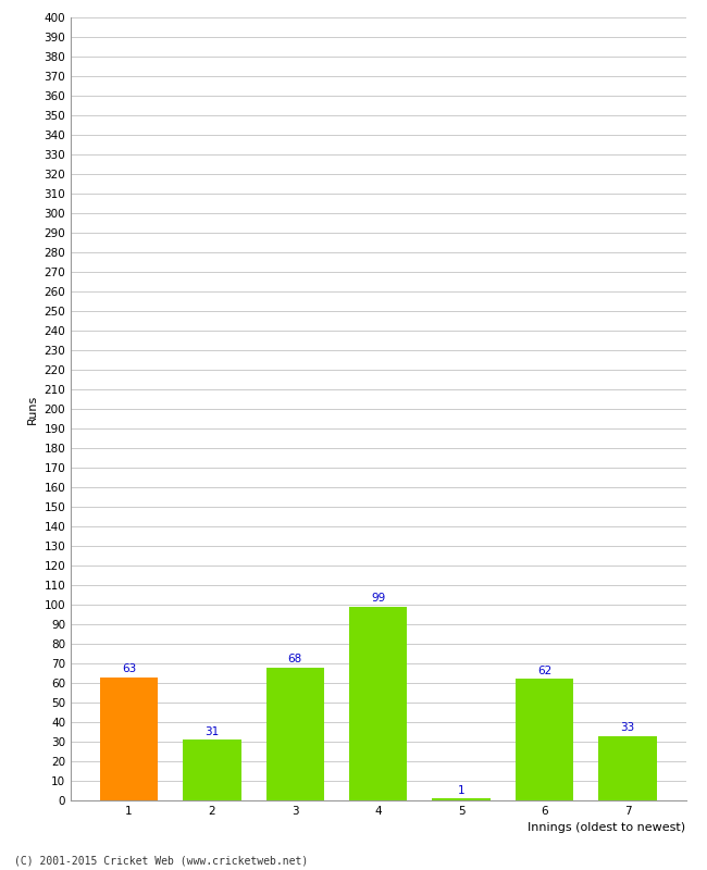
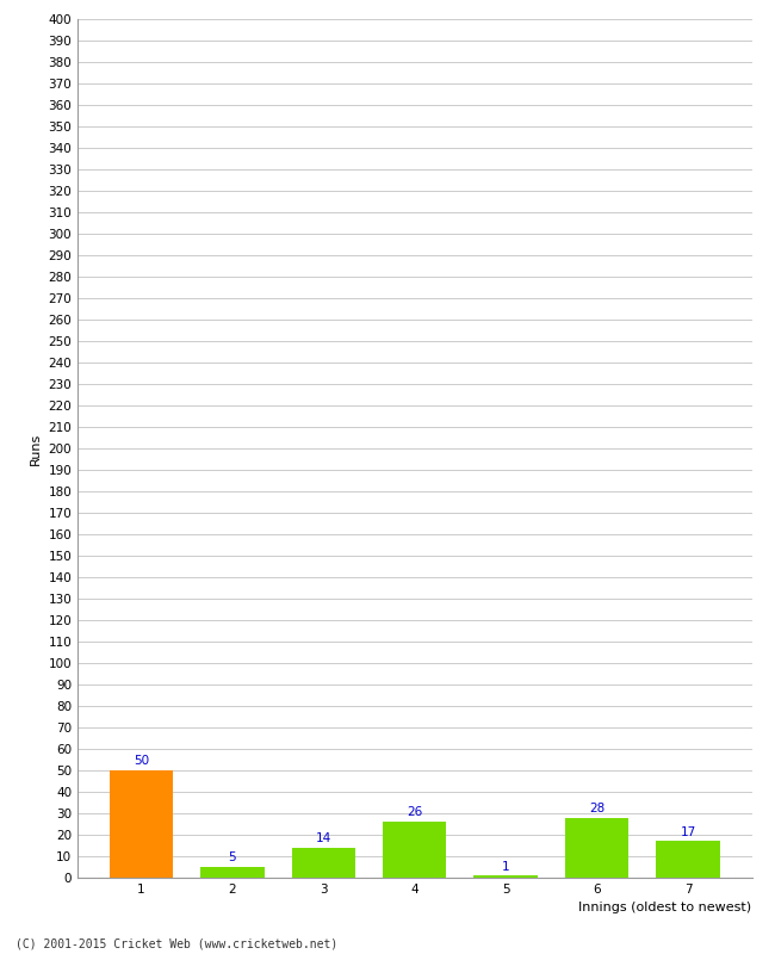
1: 63 -> 50
2: 31 -> 5
3: 68 -> 14
4: 99 -> 26
6: 62 -> 28
7: 33 -> 17
